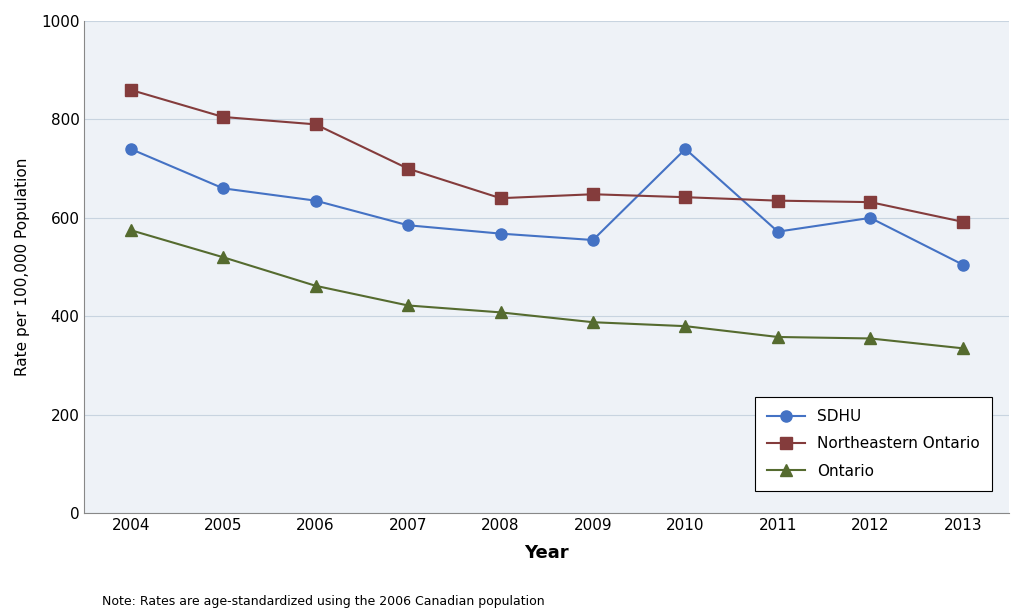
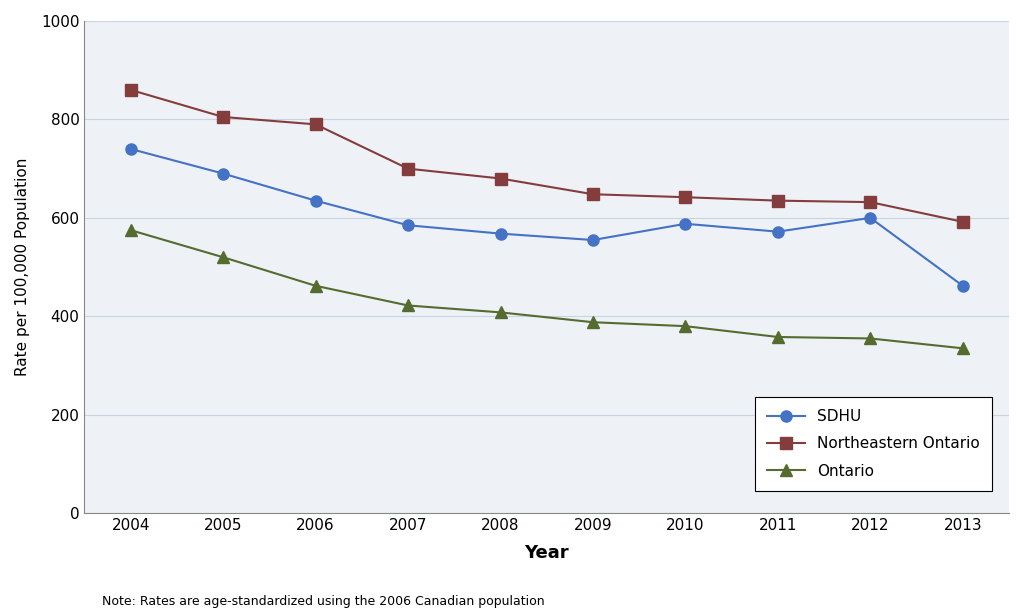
SDHU/2005: 660 -> 690
Northeastern Ontario/2008: 640 -> 680
SDHU/2010: 740 -> 588
SDHU/2013: 505 -> 462
